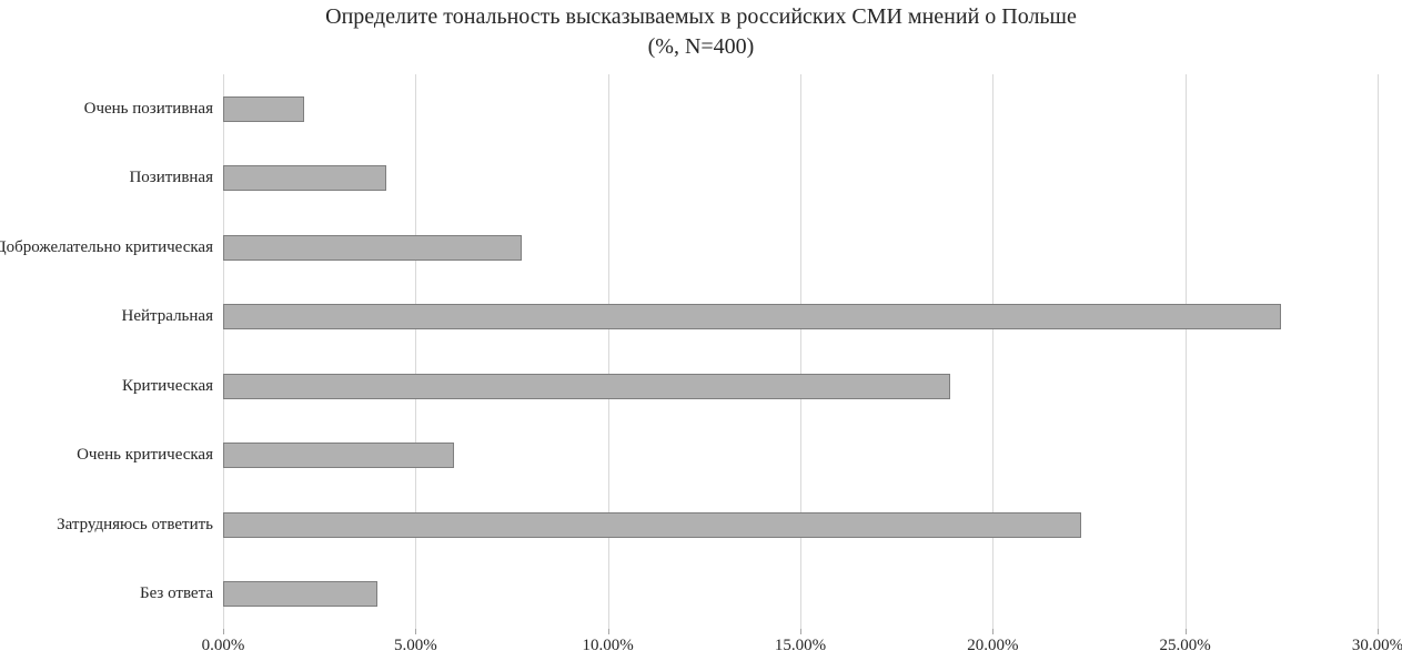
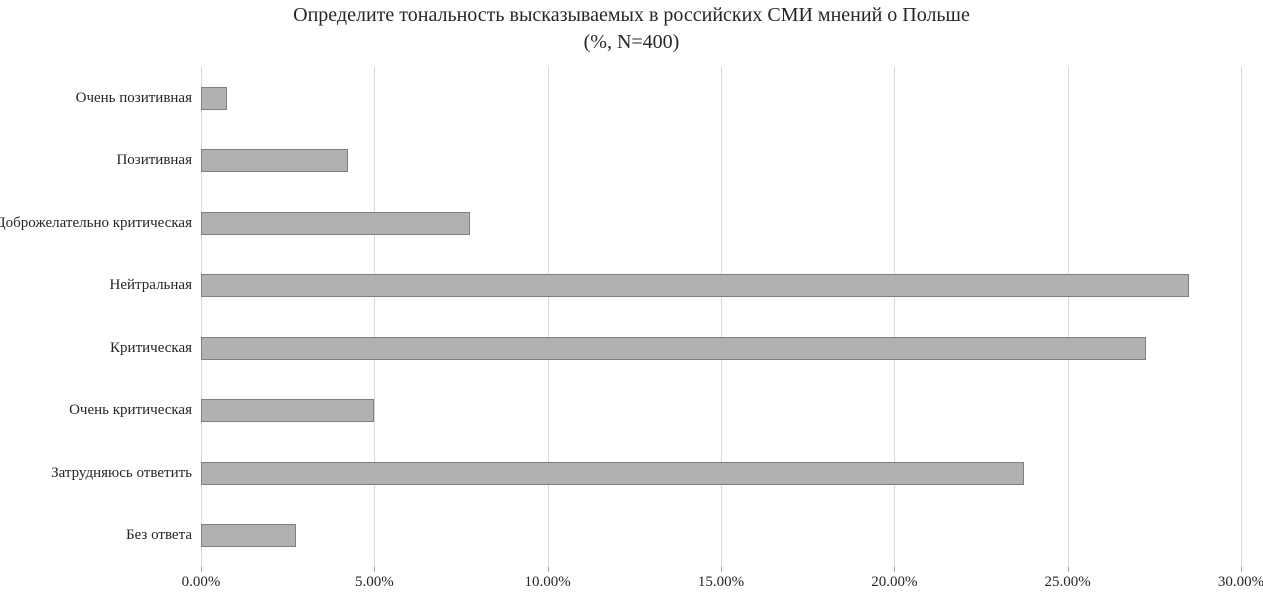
Очень позитивная: 2.1% -> 0.8%
Нейтральная: 27.5% -> 28.5%
Критическая: 18.9% -> 27.2%
Очень критическая: 6.0% -> 5.0%
Затрудняюсь ответить: 22.3% -> 23.8%
Без ответа: 4.0% -> 2.8%
